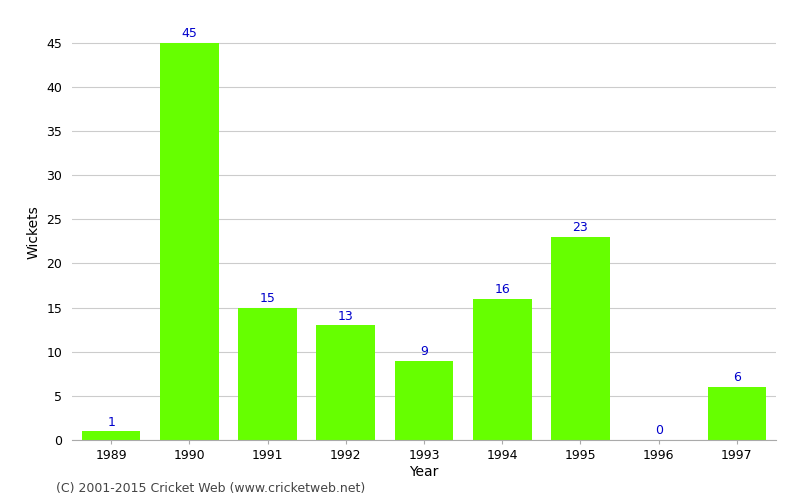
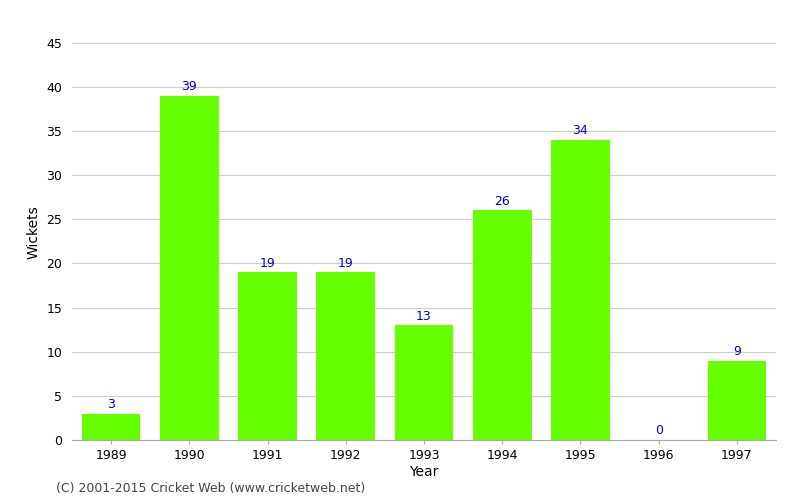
1989: 1 -> 3
1990: 45 -> 39
1991: 15 -> 19
1992: 13 -> 19
1993: 9 -> 13
1994: 16 -> 26
1995: 23 -> 34
1997: 6 -> 9
